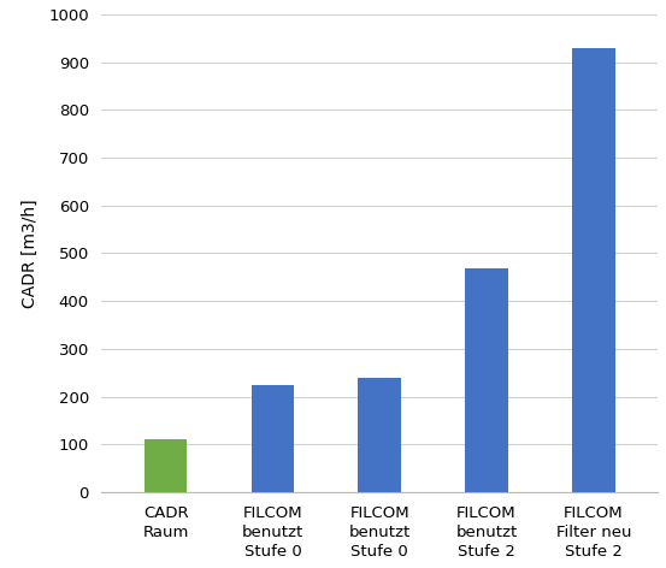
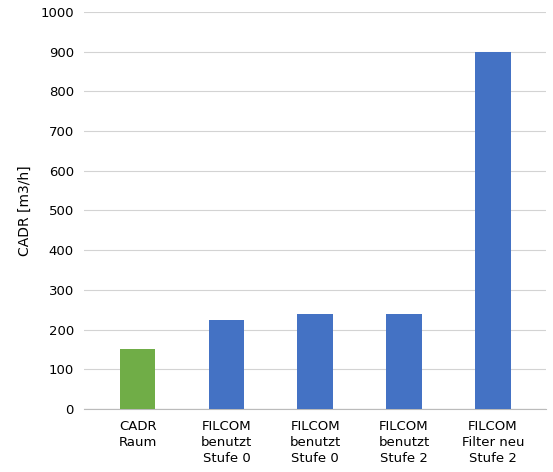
CADR Raum: 110 -> 150
FILCOM benutzt Stufe 2: 468 -> 240
FILCOM Filter neu Stufe 2: 930 -> 900
